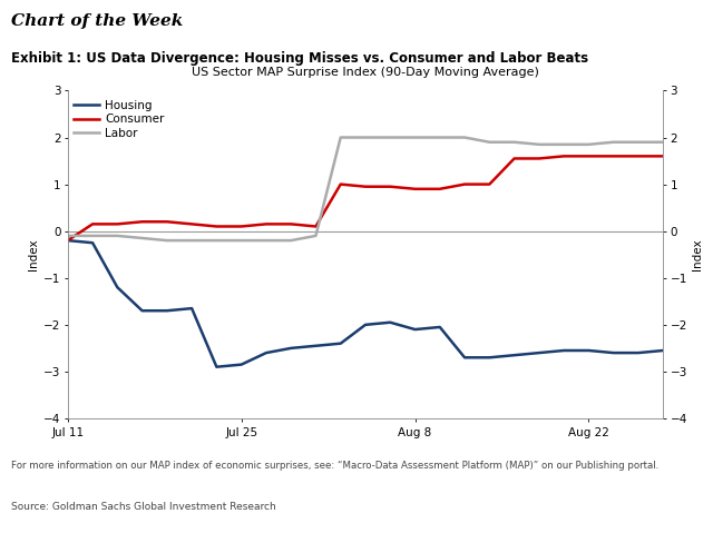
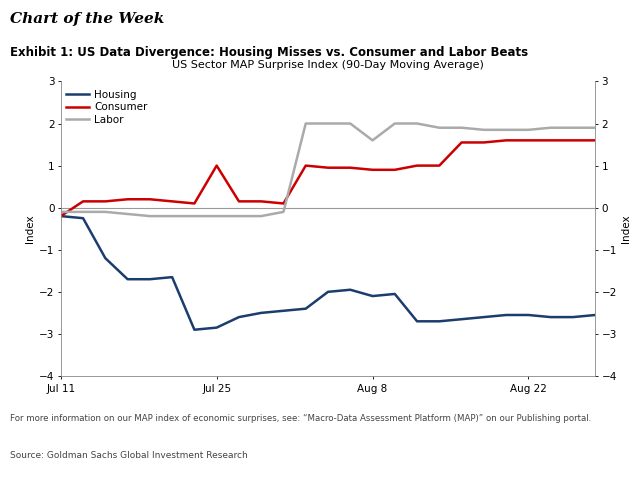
Consumer/Jul 25: 0.10 -> 1.00
Labor/Aug 8: 2.00 -> 1.60
